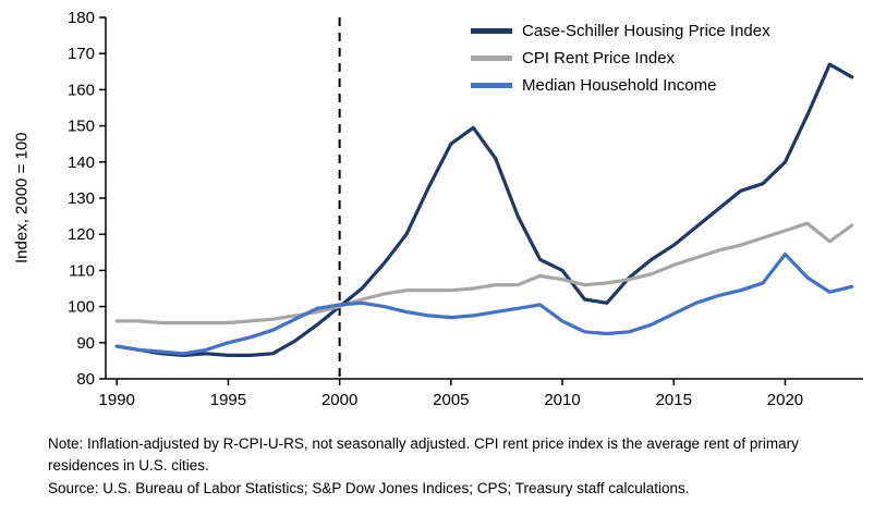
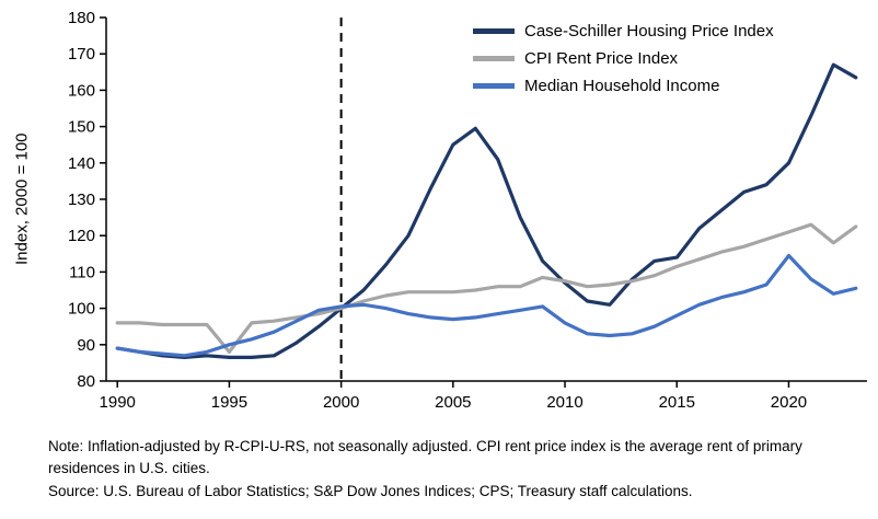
CPI Rent Price Index/1995: 96 -> 88
Case-Schiller Housing Price Index/2010: 110 -> 107
Case-Schiller Housing Price Index/2015: 117 -> 114
